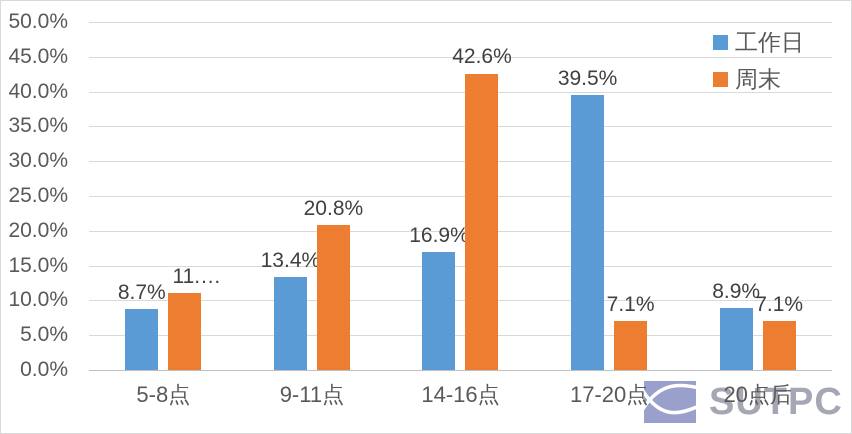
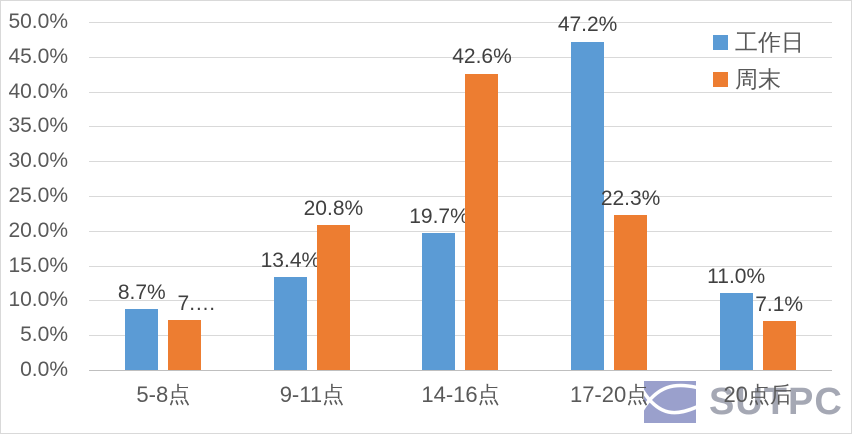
周末/5-8点: 11 -> 7
工作日/14-16点: 16.9% -> 19.7%
工作日/17-20点: 39.5% -> 47.2%
周末/17-20点: 7.1% -> 22.3%
工作日/20点后: 8.9% -> 11.0%
